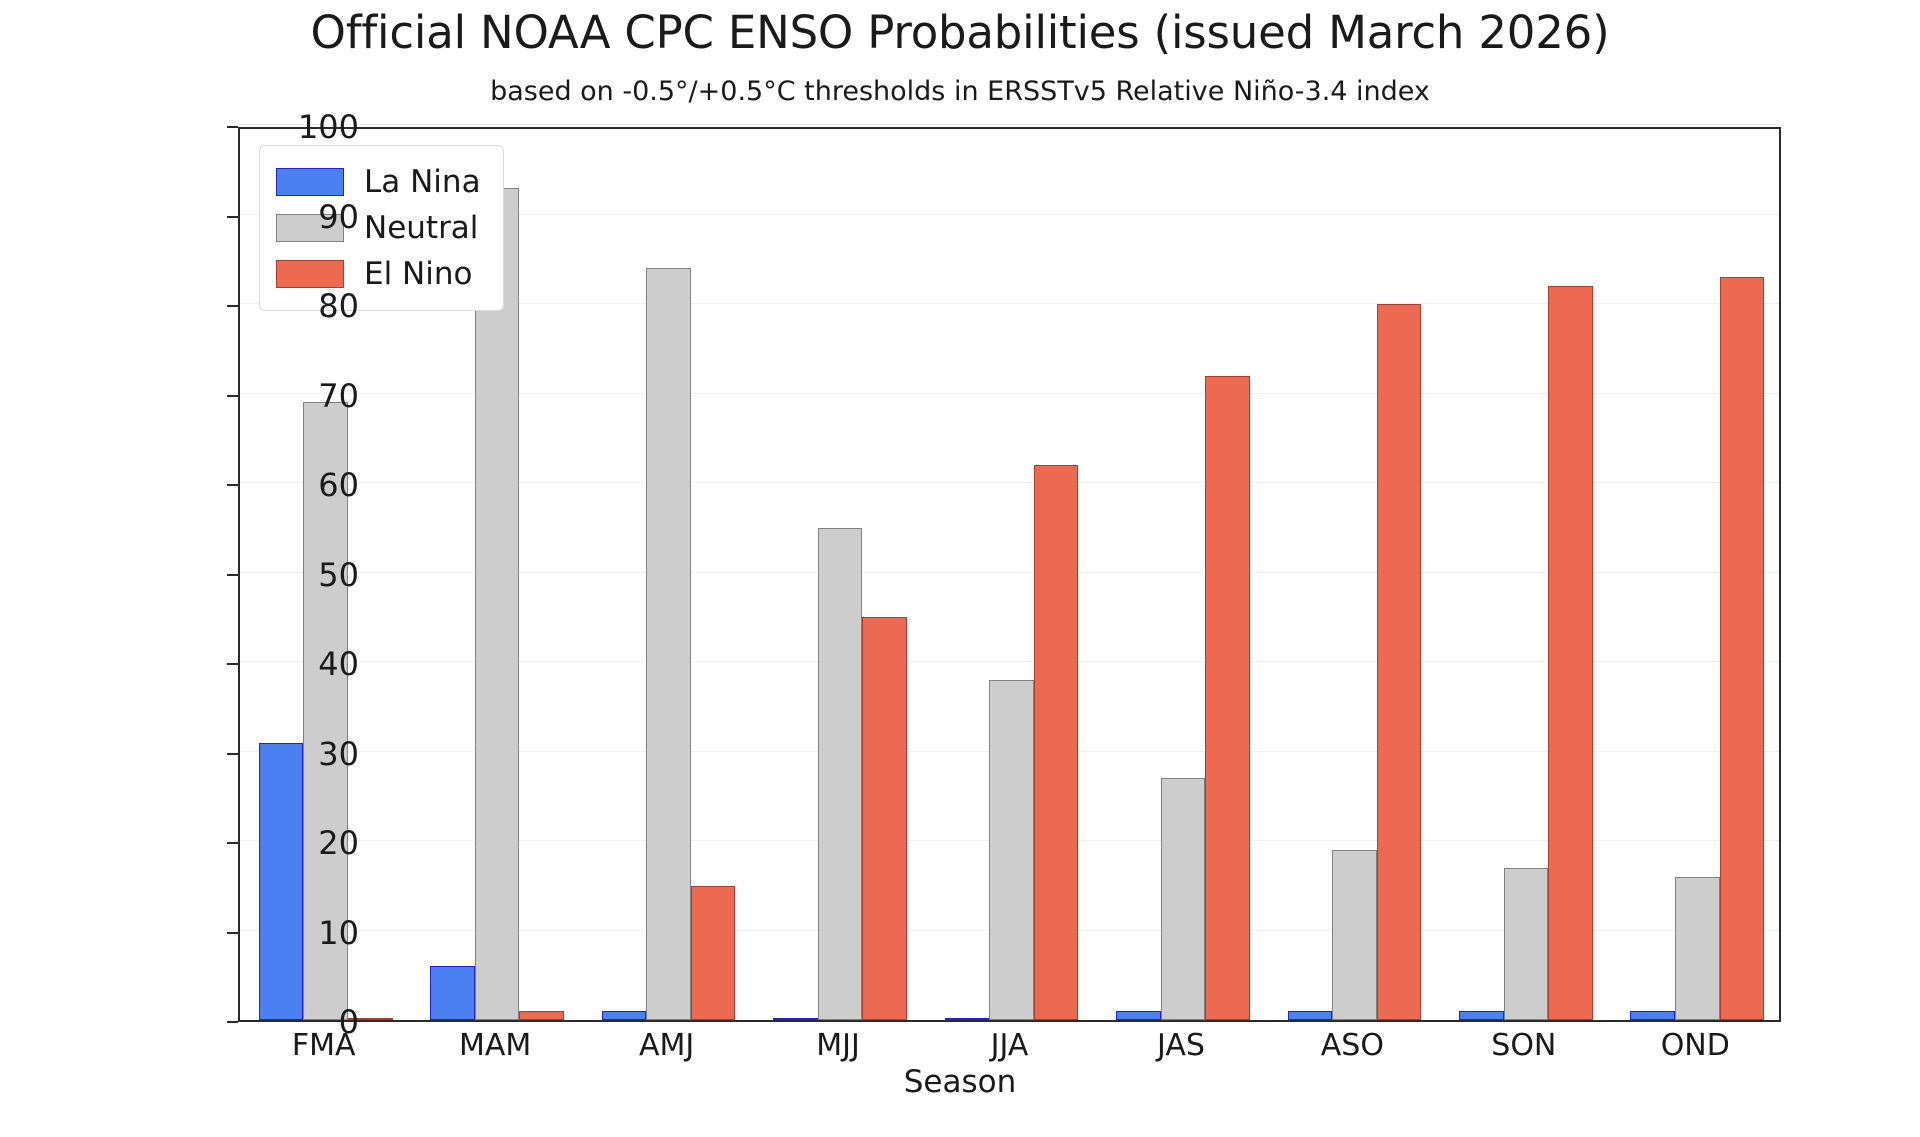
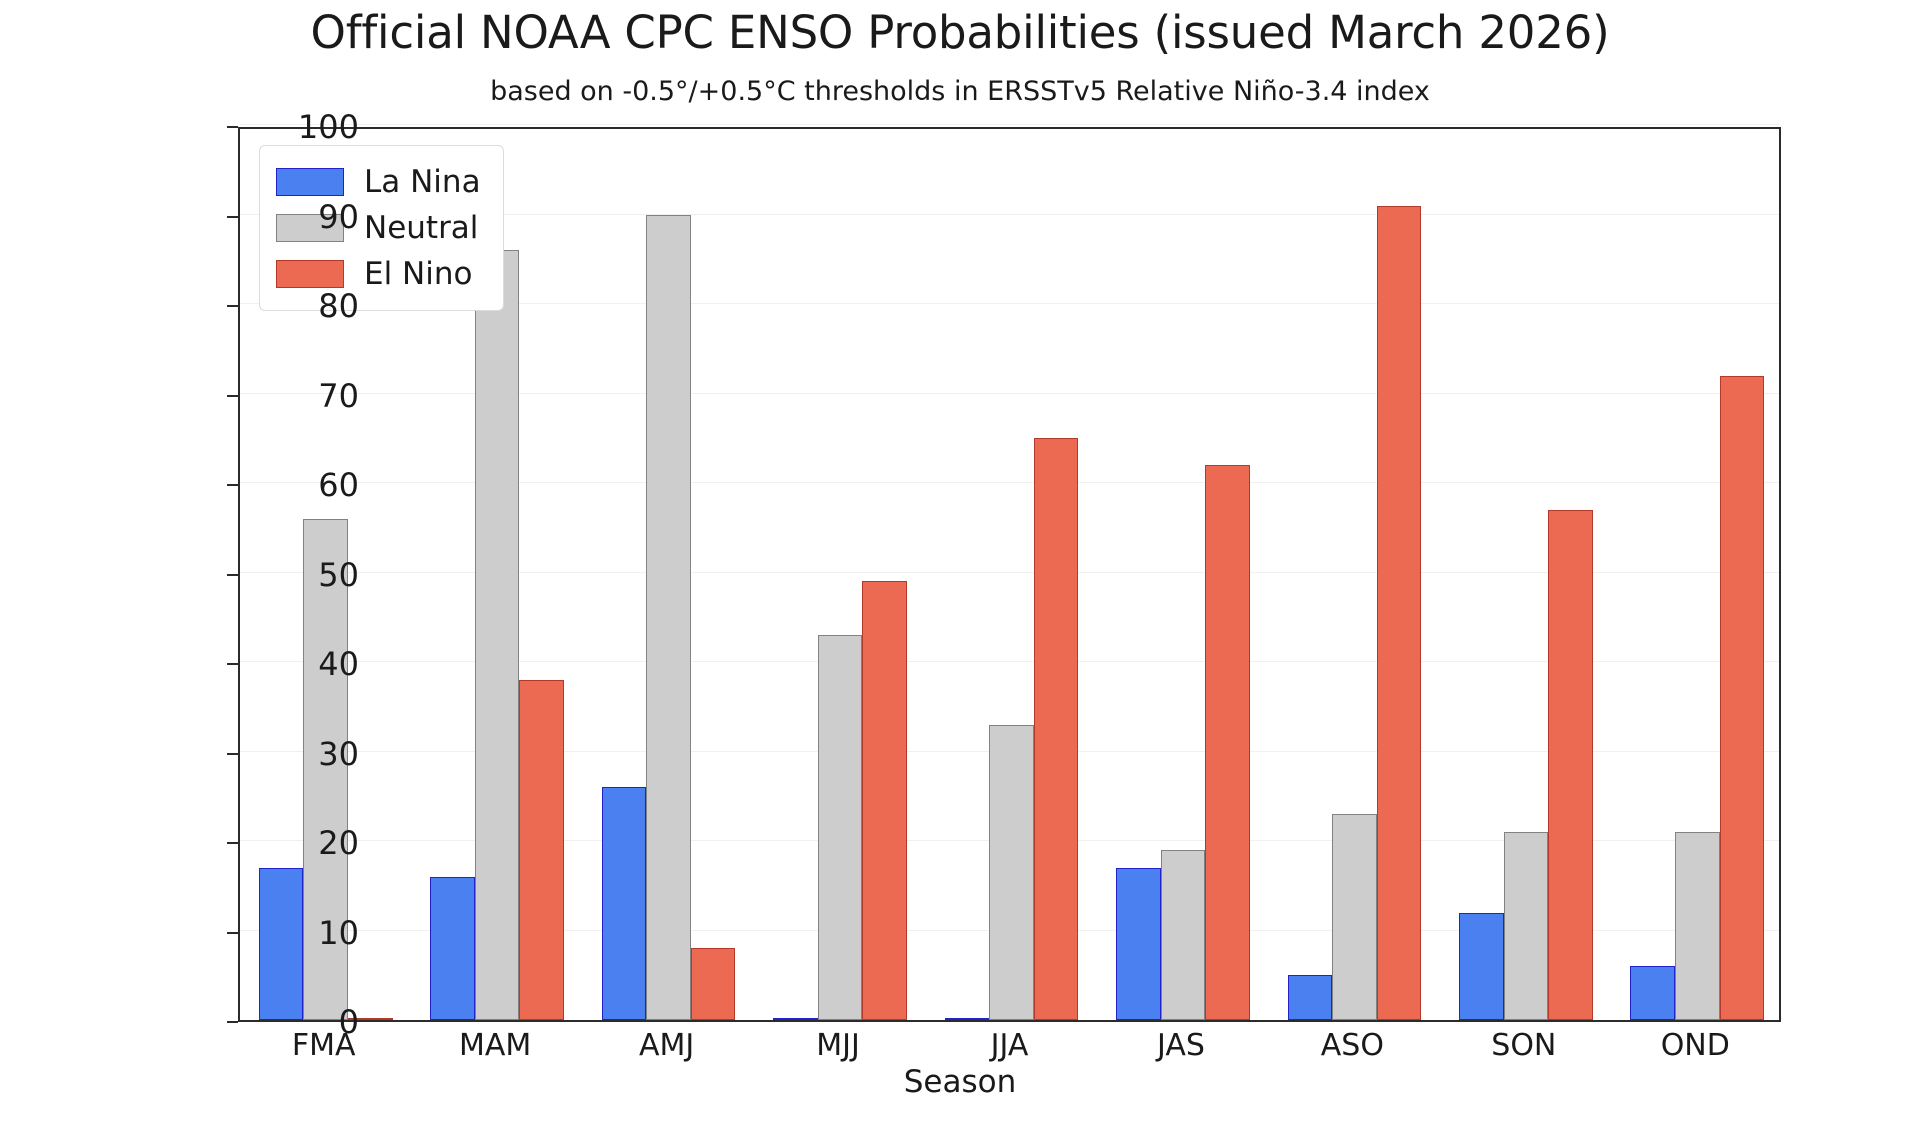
La Nina/FMA: 31 -> 17
Neutral/FMA: 69 -> 56
La Nina/MAM: 6 -> 16
Neutral/MAM: 93 -> 86
El Nino/MAM: 1 -> 38
La Nina/AMJ: 1 -> 26
Neutral/AMJ: 84 -> 90
El Nino/AMJ: 15 -> 8
Neutral/MJJ: 55 -> 43
El Nino/MJJ: 45 -> 49
Neutral/JJA: 38 -> 33
El Nino/JJA: 62 -> 65
La Nina/JAS: 1 -> 17
Neutral/JAS: 27 -> 19
El Nino/JAS: 72 -> 62
La Nina/ASO: 1 -> 5
Neutral/ASO: 19 -> 23
El Nino/ASO: 80 -> 91
La Nina/SON: 1 -> 12
Neutral/SON: 17 -> 21
El Nino/SON: 82 -> 57
La Nina/OND: 1 -> 6
Neutral/OND: 16 -> 21
El Nino/OND: 83 -> 72
